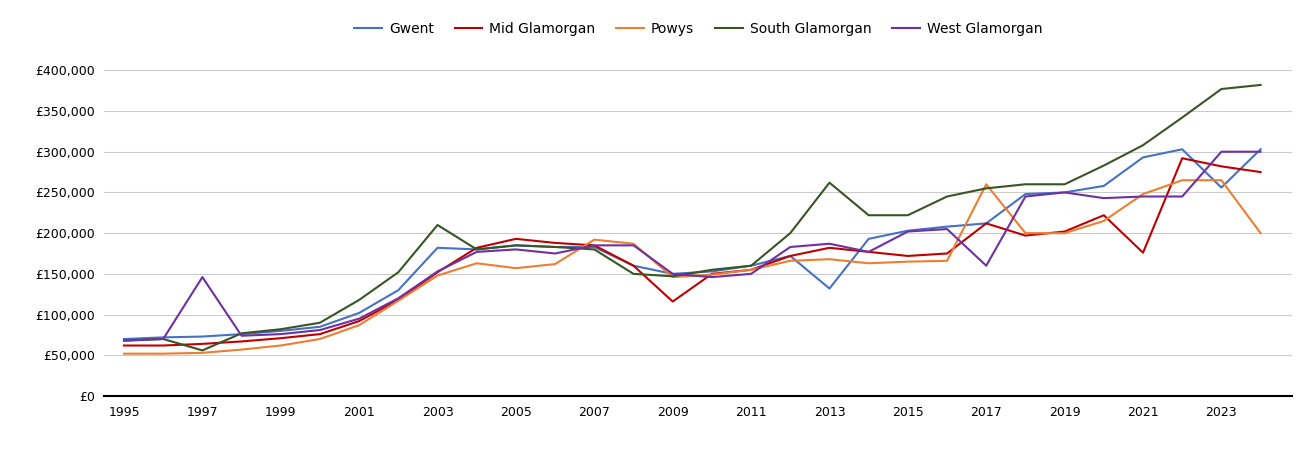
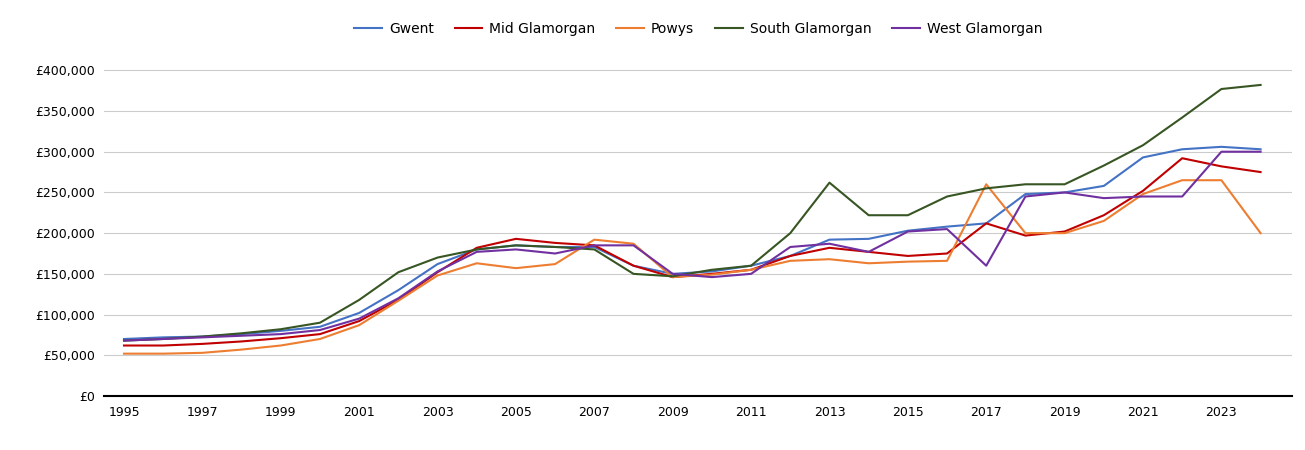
South Glamorgan/1997: £56,000 -> £73,000
West Glamorgan/1997: £146,000 -> £72,000
Gwent/2003: £182,000 -> £162,000
South Glamorgan/2003: £210,000 -> £170,000
Mid Glamorgan/2009: £116,000 -> £146,000
Gwent/2013: £132,000 -> £192,000
Mid Glamorgan/2021: £176,000 -> £252,000
Gwent/2023: £256,000 -> £306,000
